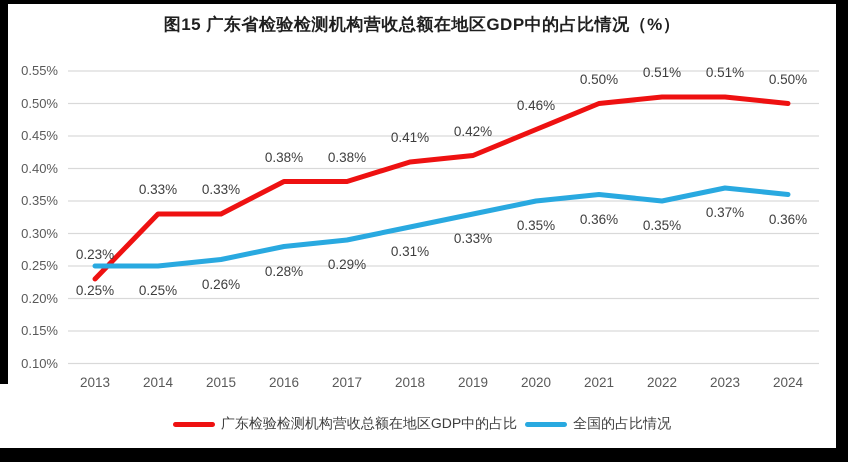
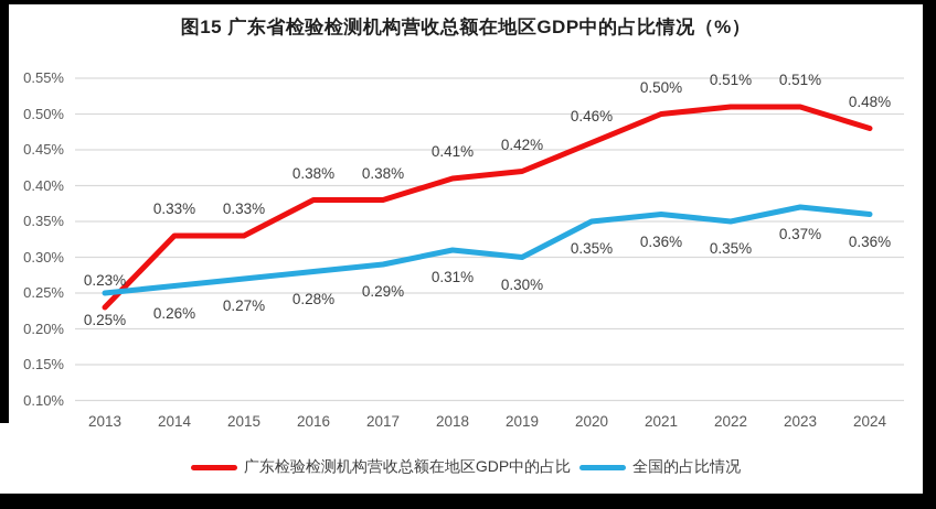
全国的占比情况/2014: 0.25% -> 0.26%
全国的占比情况/2015: 0.26% -> 0.27%
全国的占比情况/2019: 0.33% -> 0.30%
广东检验检测机构营收总额在地区GDP中的占比/2024: 0.50% -> 0.48%
